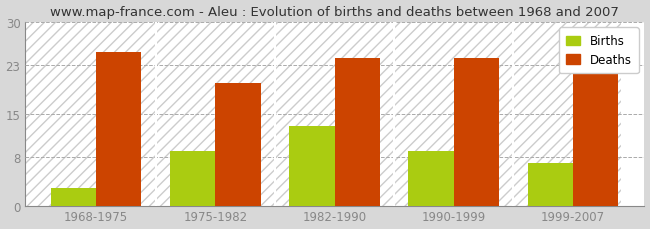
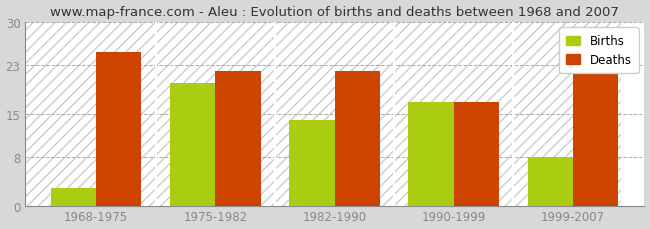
Births/1975-1982: 9 -> 20
Deaths/1975-1982: 20 -> 22
Births/1982-1990: 13 -> 14
Deaths/1982-1990: 24 -> 22
Births/1990-1999: 9 -> 17
Deaths/1990-1999: 24 -> 17
Births/1999-2007: 7 -> 8
